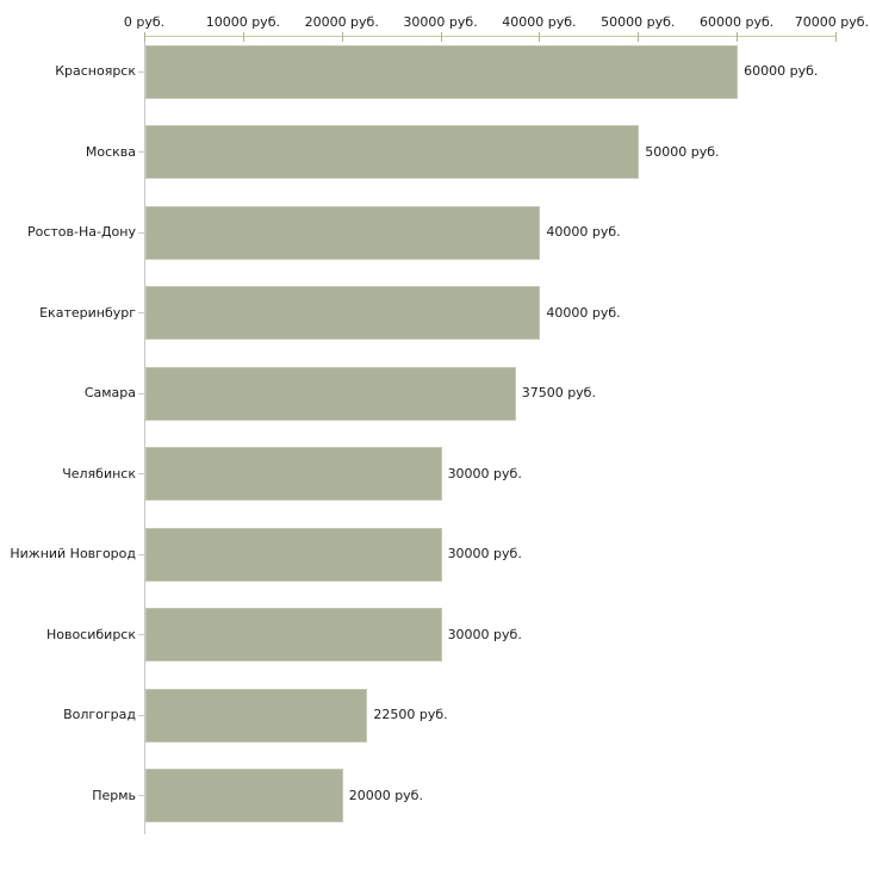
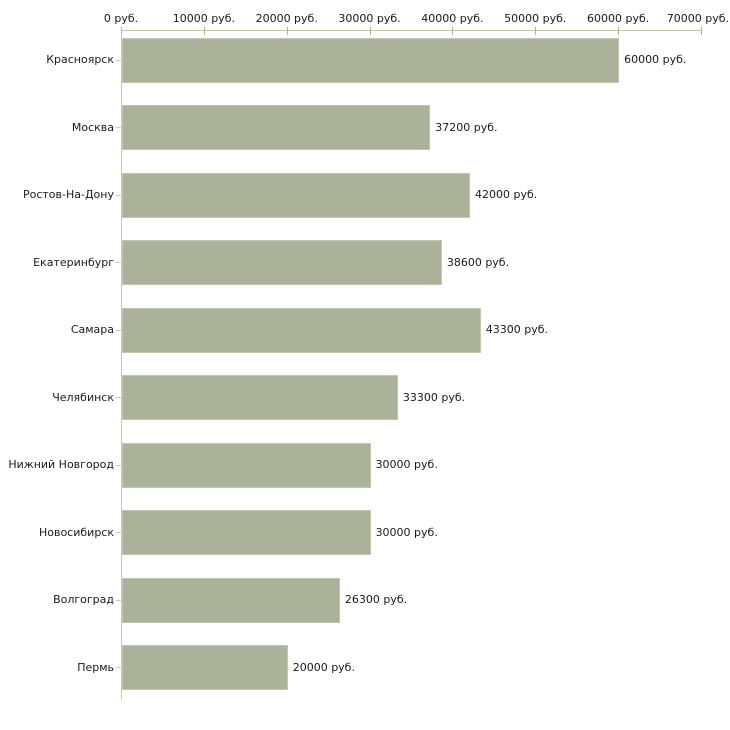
Москва: 50000 -> 37200
Ростов-На-Дону: 40000 -> 42000
Екатеринбург: 40000 -> 38600
Самара: 37500 -> 43300
Челябинск: 30000 -> 33300
Волгоград: 22500 -> 26300
